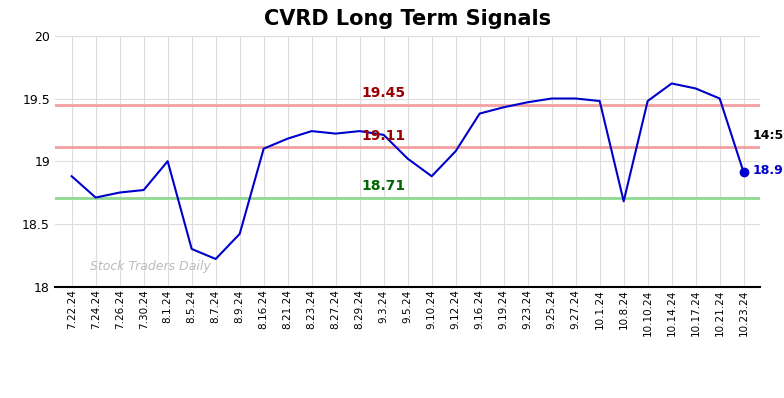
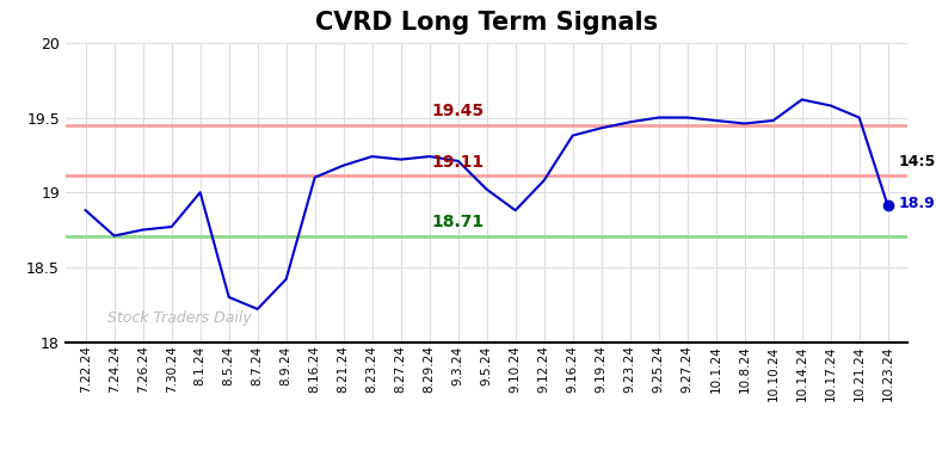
10.8.24: 18.68 -> 19.46
